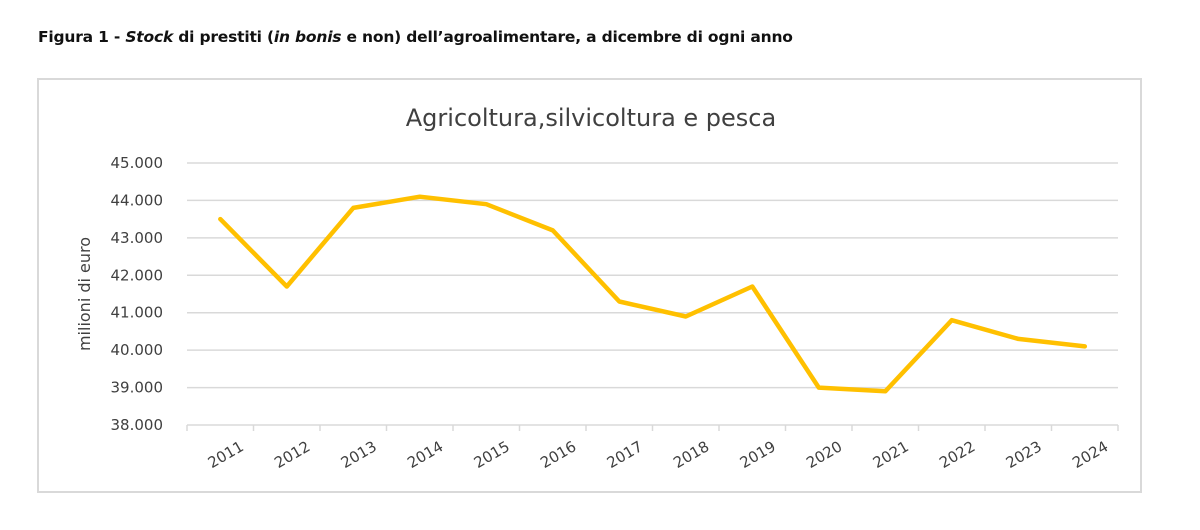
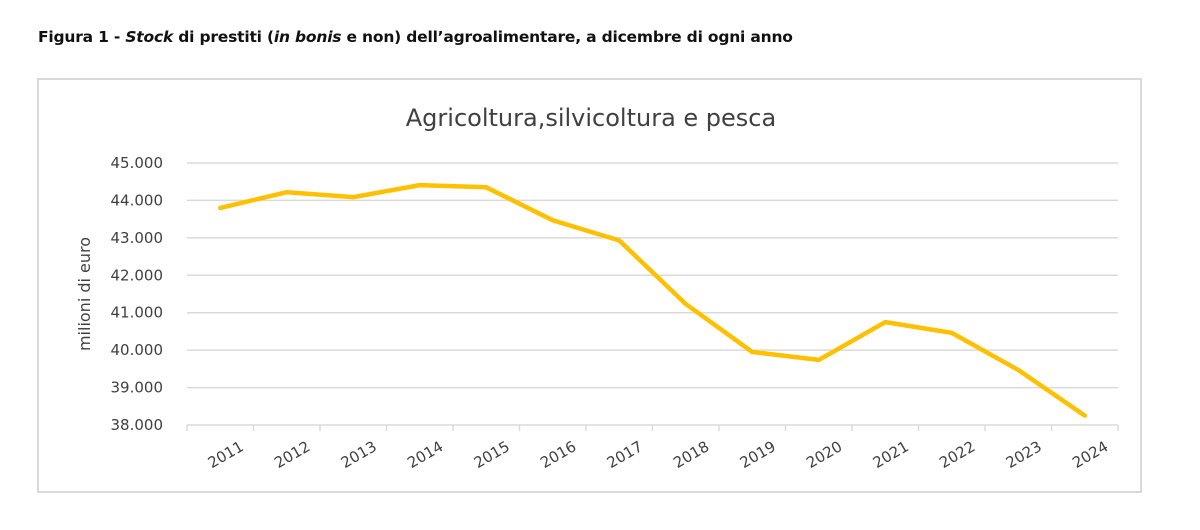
2011: 43500 -> 43800
2012: 41700 -> 44200
2013: 43800 -> 44100
2014: 44100 -> 44400
2015: 43900 -> 44400
2016: 43200 -> 43500
2017: 41300 -> 42900
2018: 40900 -> 41200
2019: 41700 -> 40000
2020: 39000 -> 39700
2021: 38900 -> 40800
2022: 40800 -> 40500
2023: 40300 -> 39500
2024: 40100 -> 38200
